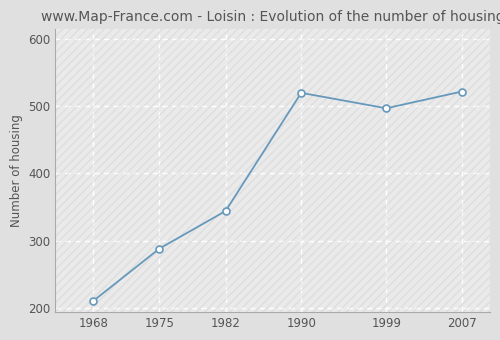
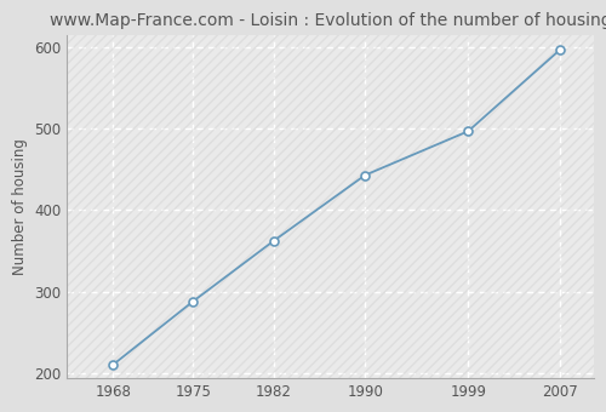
1982: 344 -> 362
1990: 520 -> 443
2007: 522 -> 597
